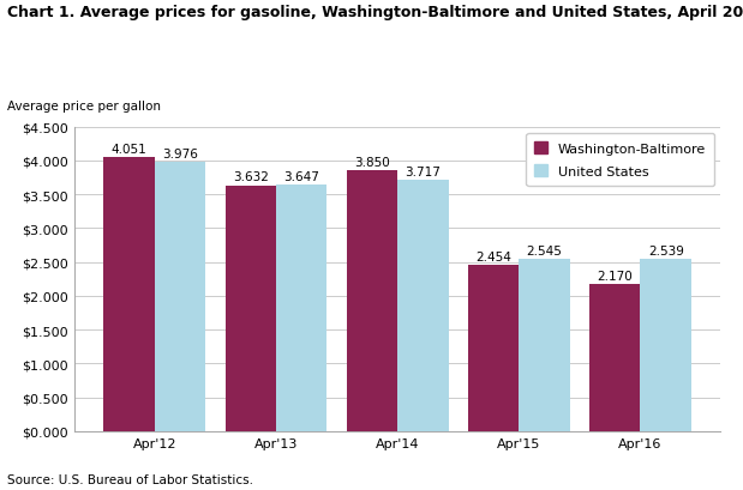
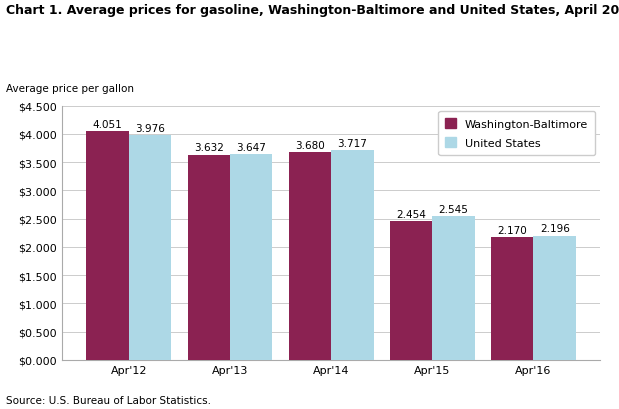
Washington-Baltimore/Apr'14: 3.850 -> 3.680
United States/Apr'16: 2.539 -> 2.196
